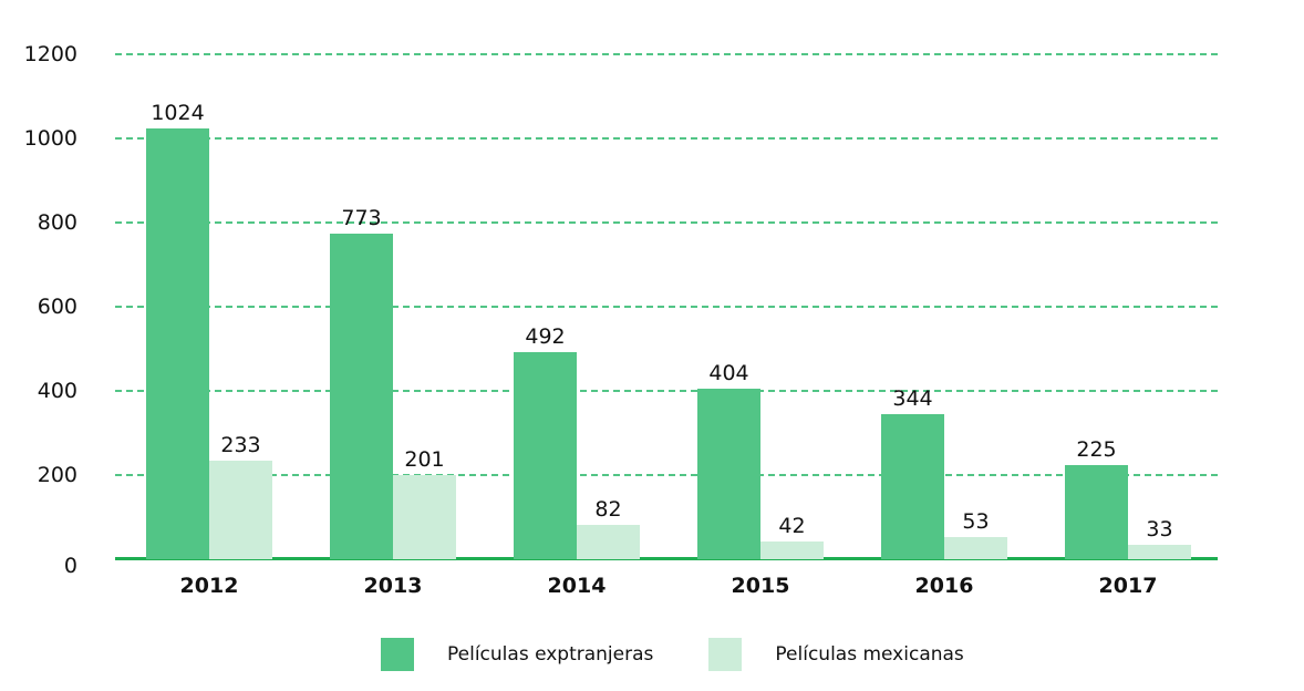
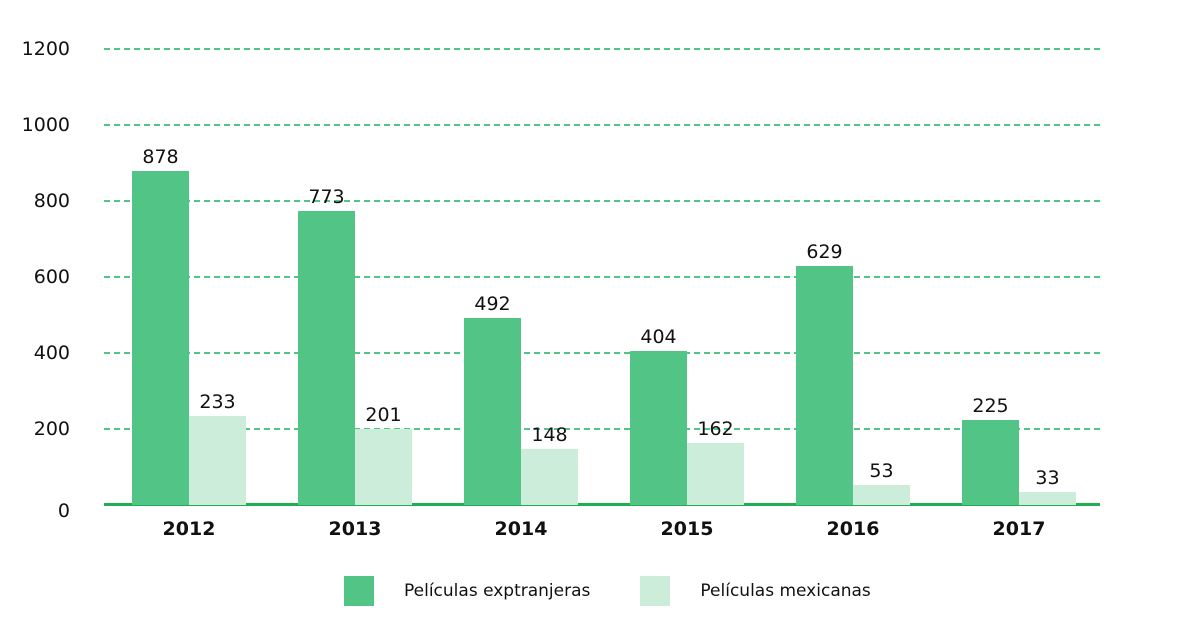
Películas exptranjeras/2012: 1024 -> 878
Películas mexicanas/2014: 82 -> 148
Películas mexicanas/2015: 42 -> 162
Películas exptranjeras/2016: 344 -> 629
